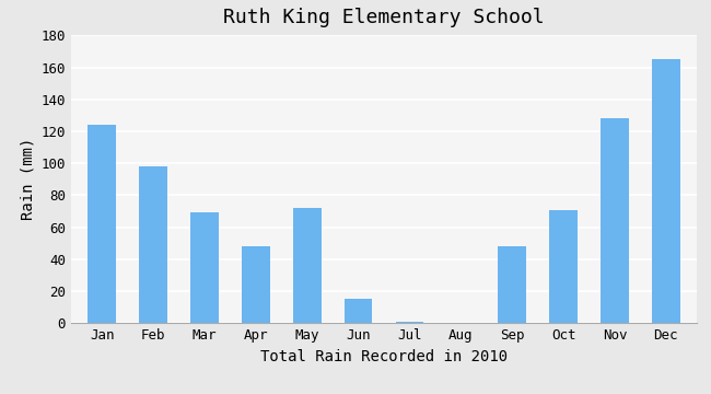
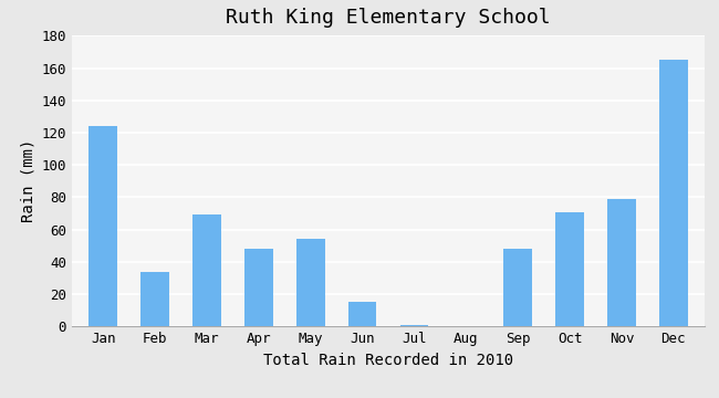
Feb: 98 -> 34
May: 72 -> 54
Nov: 128 -> 79
